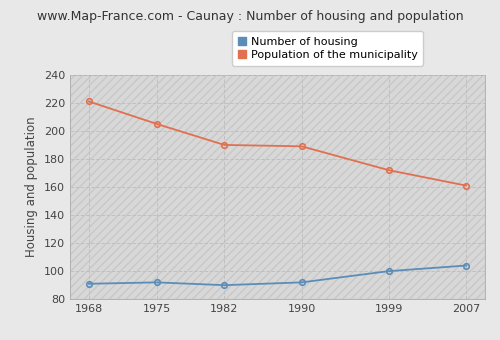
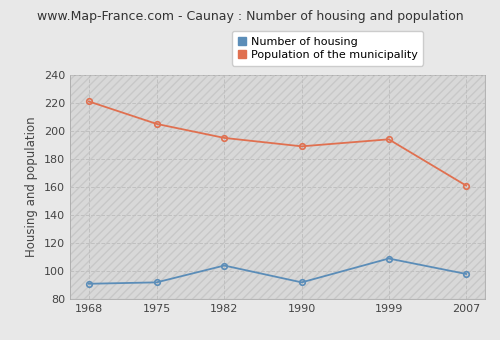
Number of housing/1982: 90 -> 104
Population of the municipality/1982: 190 -> 195
Number of housing/1999: 100 -> 109
Population of the municipality/1999: 172 -> 194
Number of housing/2007: 104 -> 98
